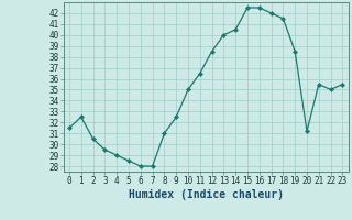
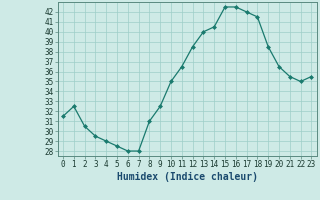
20: 31.2 -> 36.5
